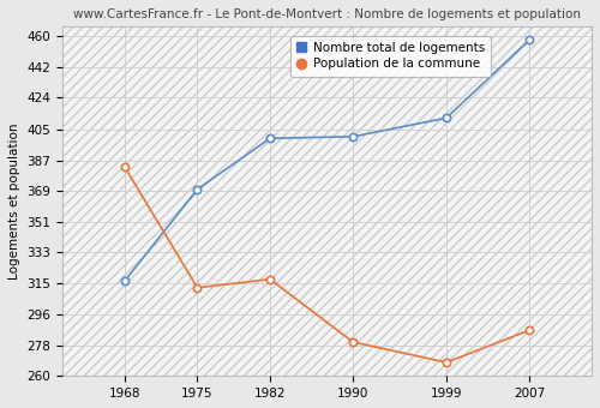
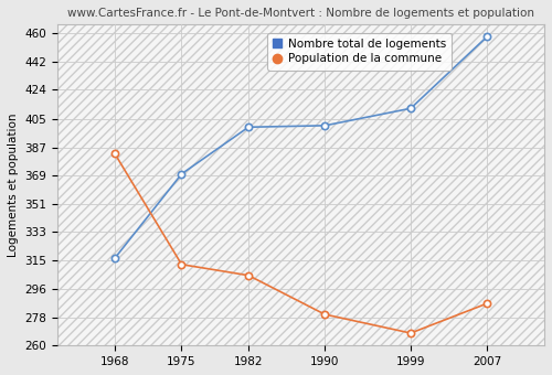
Population de la commune/1982: 317 -> 305
